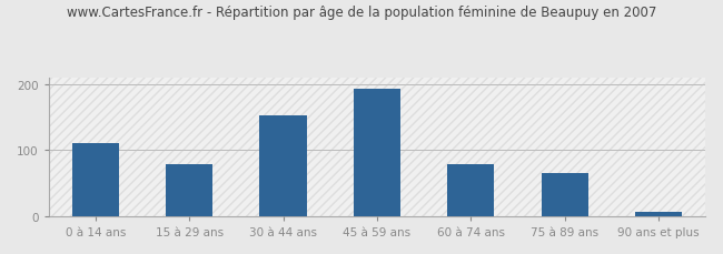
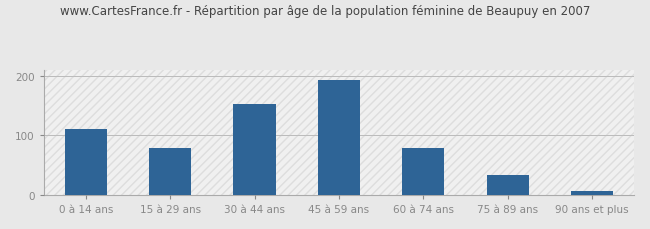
75 à 89 ans: 66 -> 33
